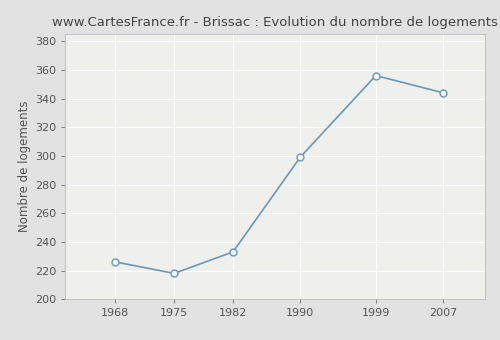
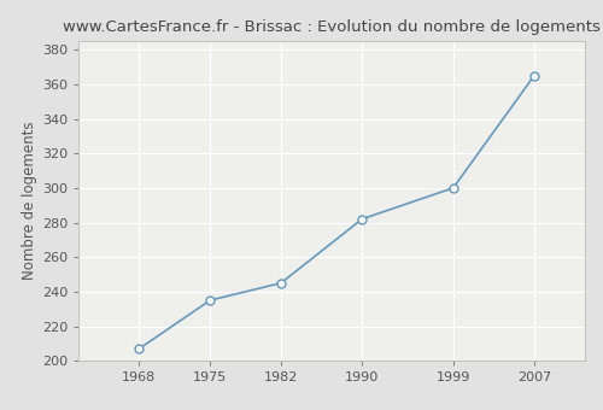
1968: 226 -> 207
1975: 218 -> 235
1982: 233 -> 245
1990: 299 -> 282
1999: 356 -> 300
2007: 344 -> 365
